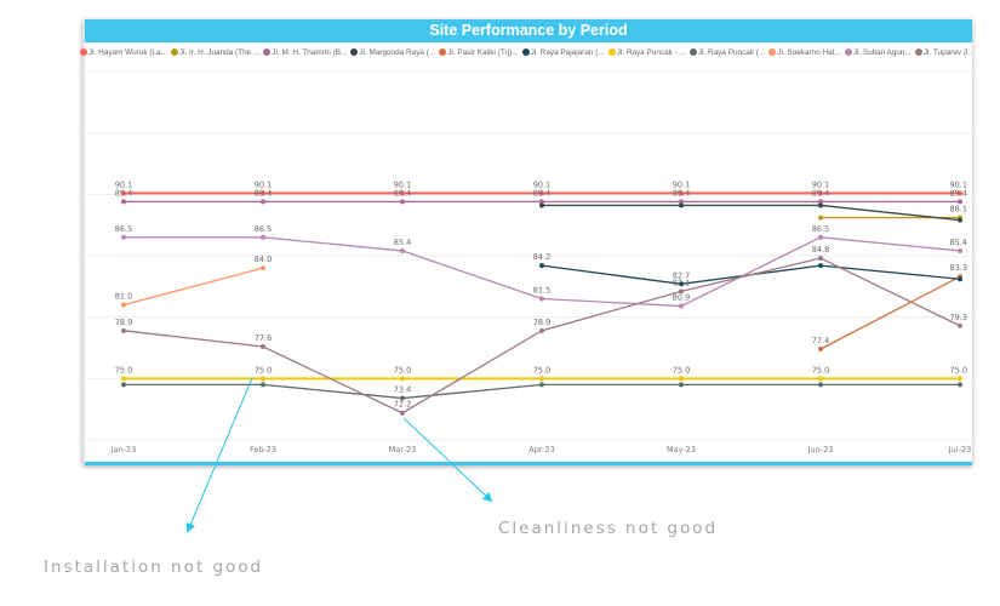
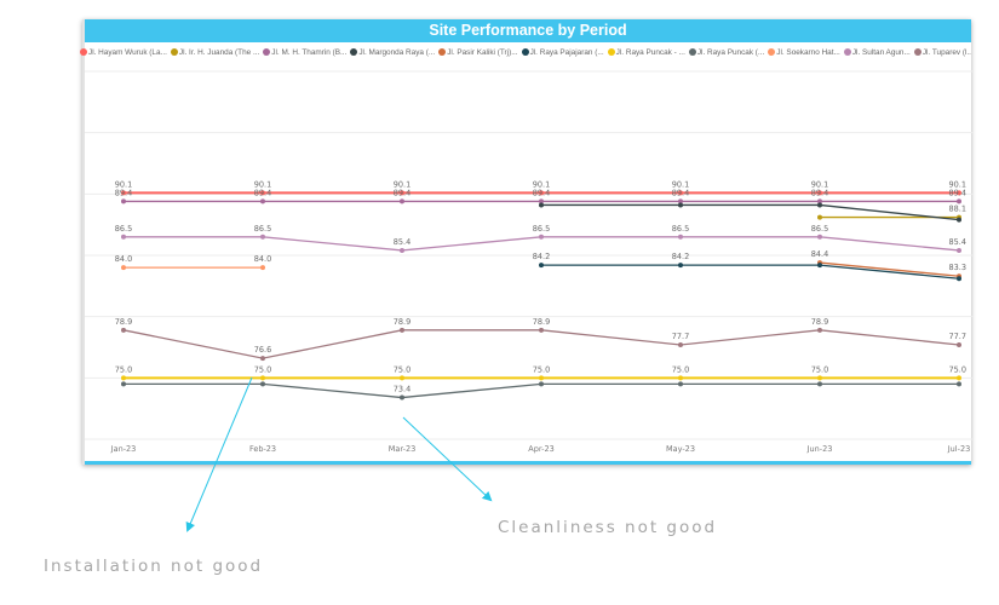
Jl. Soekarno Hat.../Jan-23: 81.0 -> 84.0
Jl. Tuparev (l.../Feb-23: 77.6 -> 76.6
Jl. Tuparev (l.../Mar-23: 72.2 -> 78.9
Jl. Sultan Agun.../Apr-23: 81.5 -> 86.5
Jl. Raya Pajajaran (.../May-23: 82.7 -> 84.2
Jl. Sultan Agun.../May-23: 80.9 -> 86.5
Jl. Tuparev (l.../May-23: 82.1 -> 77.7
Jl. Pasir Kaliki (Trj).../Jun-23: 77.4 -> 84.4
Jl. Tuparev (l.../Jun-23: 84.8 -> 78.9
Jl. Tuparev (l.../Jul-23: 79.3 -> 77.7
